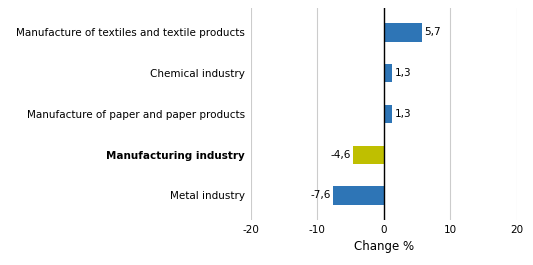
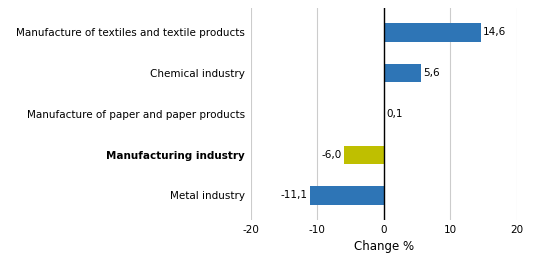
Manufacture of textiles and textile products: 5,7 -> 14,6
Chemical industry: 1,3 -> 5,6
Manufacture of paper and paper products: 1,3 -> 0,1
Manufacturing industry: -4,6 -> -6,0
Metal industry: -7,6 -> -11,1
